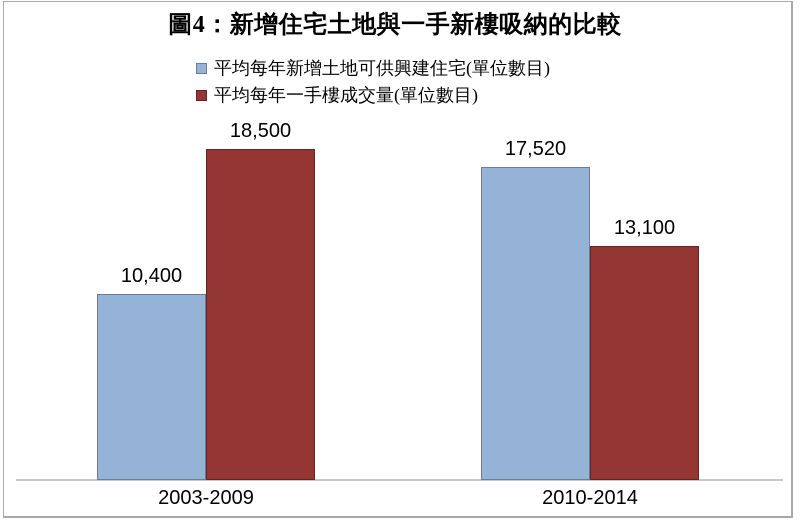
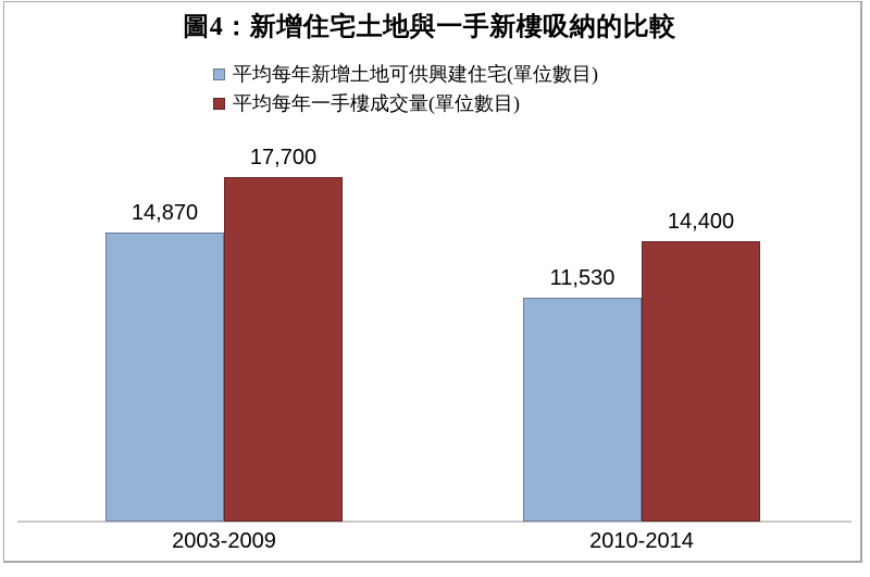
平均每年新增土地可供興建住宅(單位數目)/2003-2009: 10,400 -> 14,870
平均每年一手樓成交量(單位數目)/2003-2009: 18,500 -> 17,700
平均每年新增土地可供興建住宅(單位數目)/2010-2014: 17,520 -> 11,530
平均每年一手樓成交量(單位數目)/2010-2014: 13,100 -> 14,400
